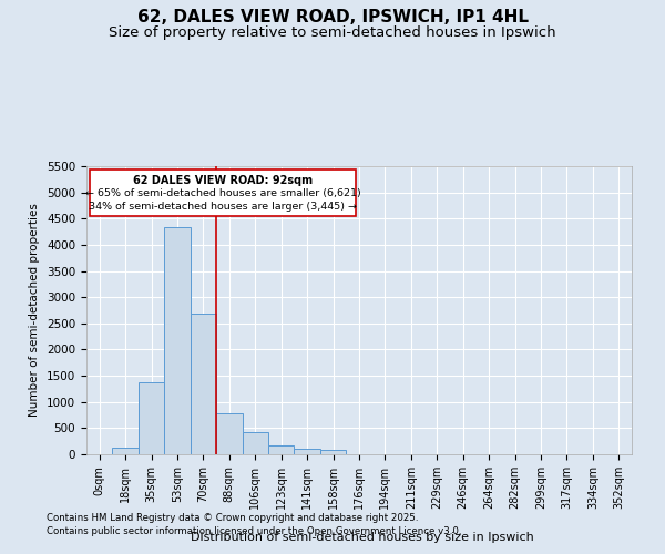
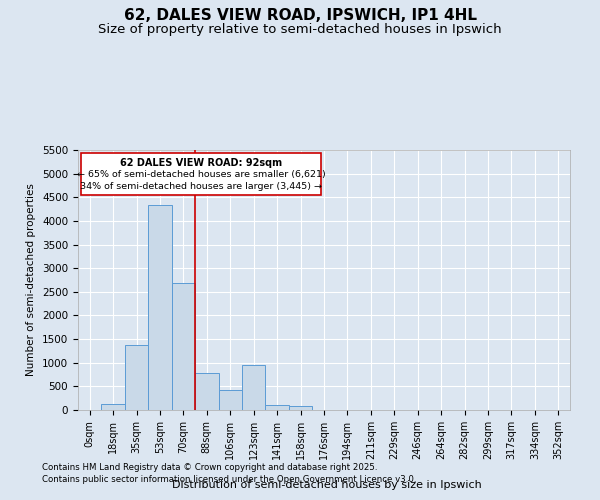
123sqm: 180 -> 950
